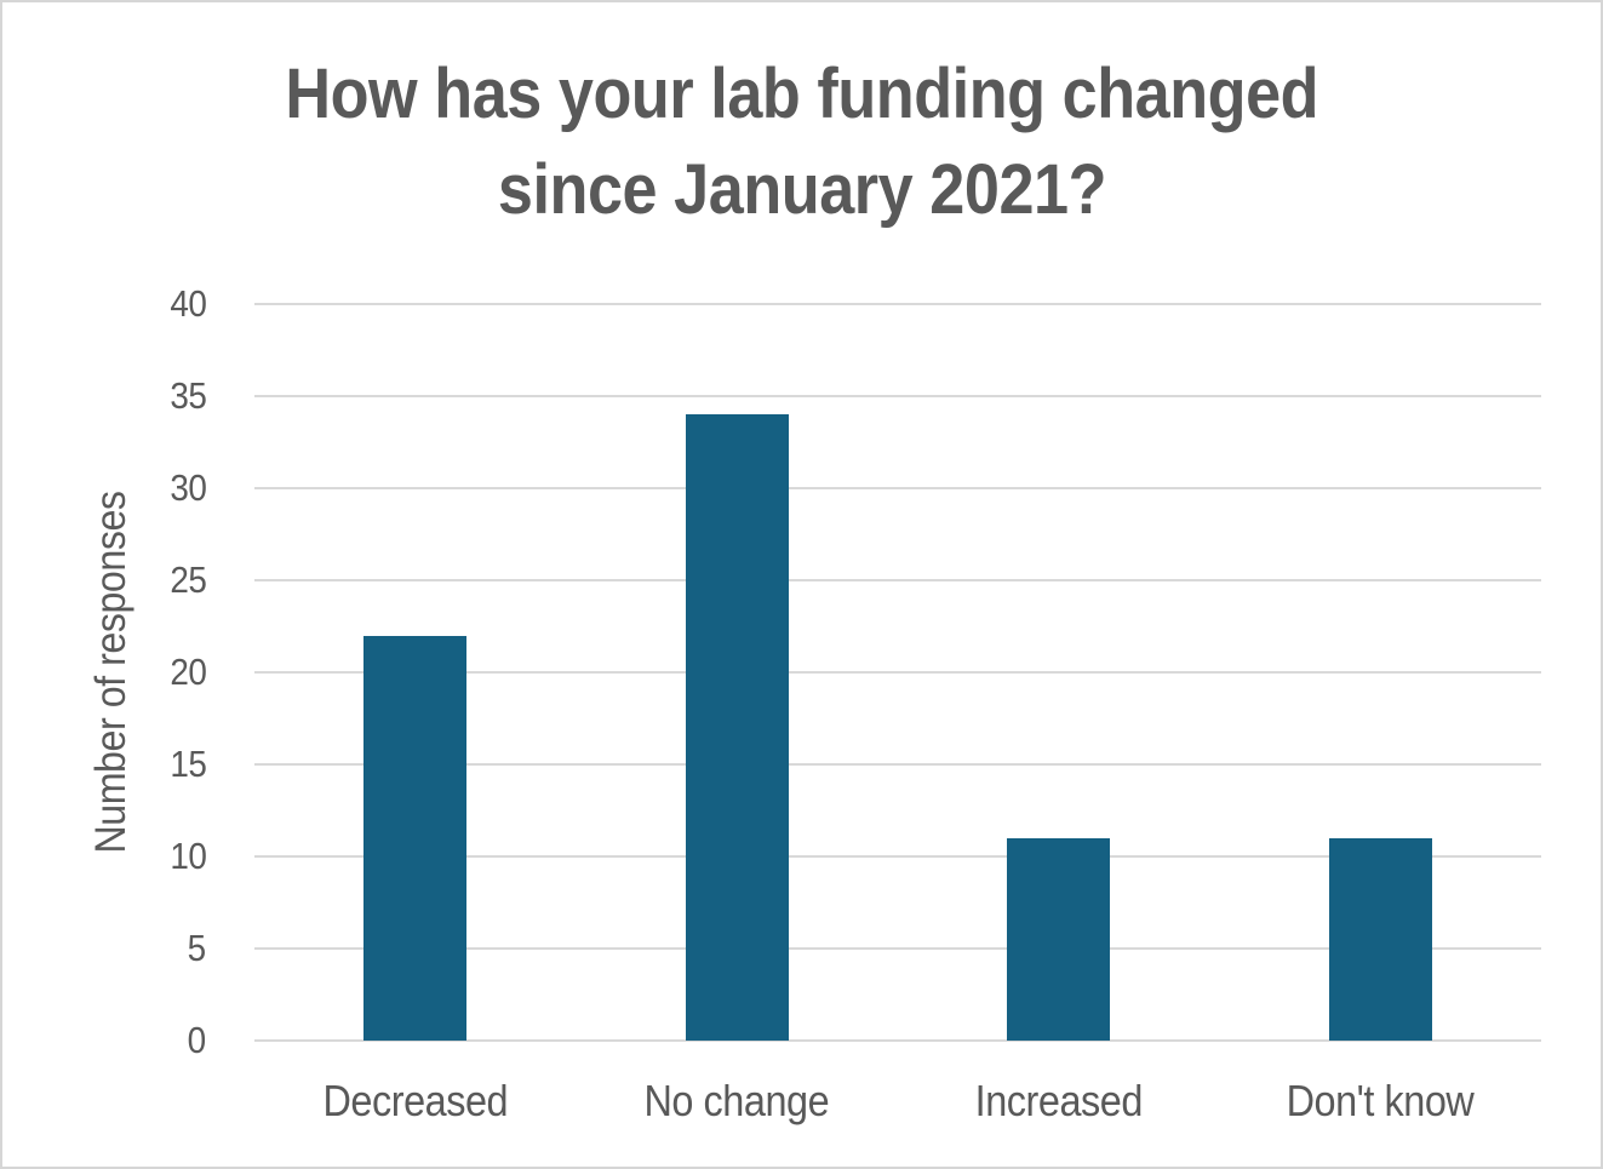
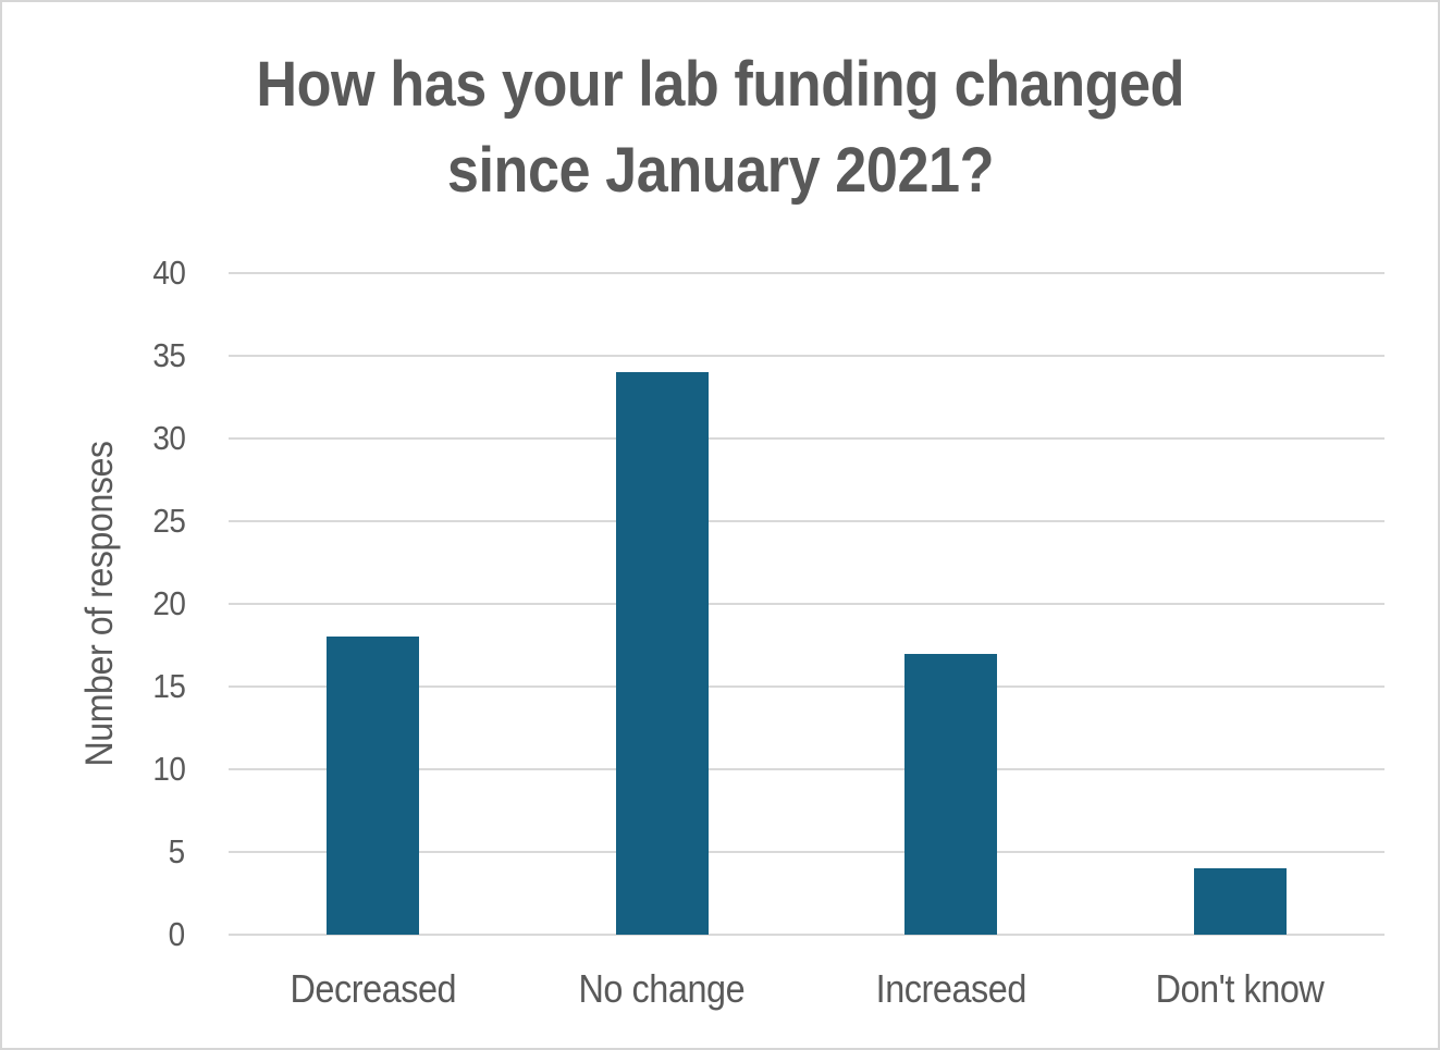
Decreased: 22 -> 18
Increased: 11 -> 17
Don't know: 11 -> 4
